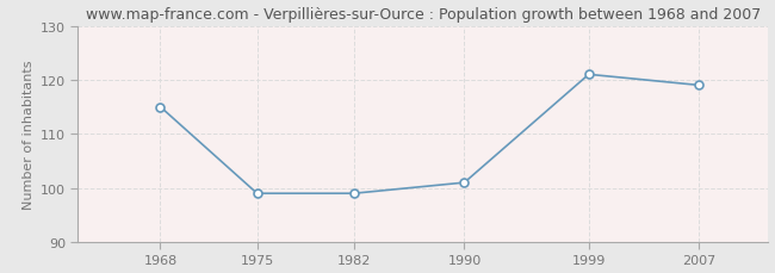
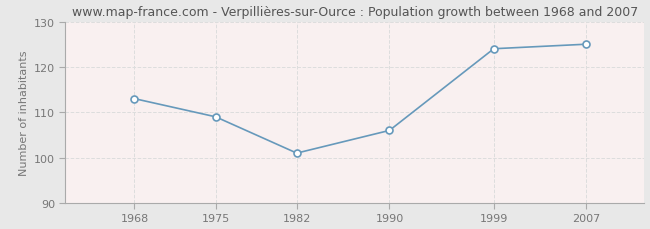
1968: 115 -> 113
1975: 99 -> 109
1982: 99 -> 101
1990: 101 -> 106
1999: 121 -> 124
2007: 119 -> 125
